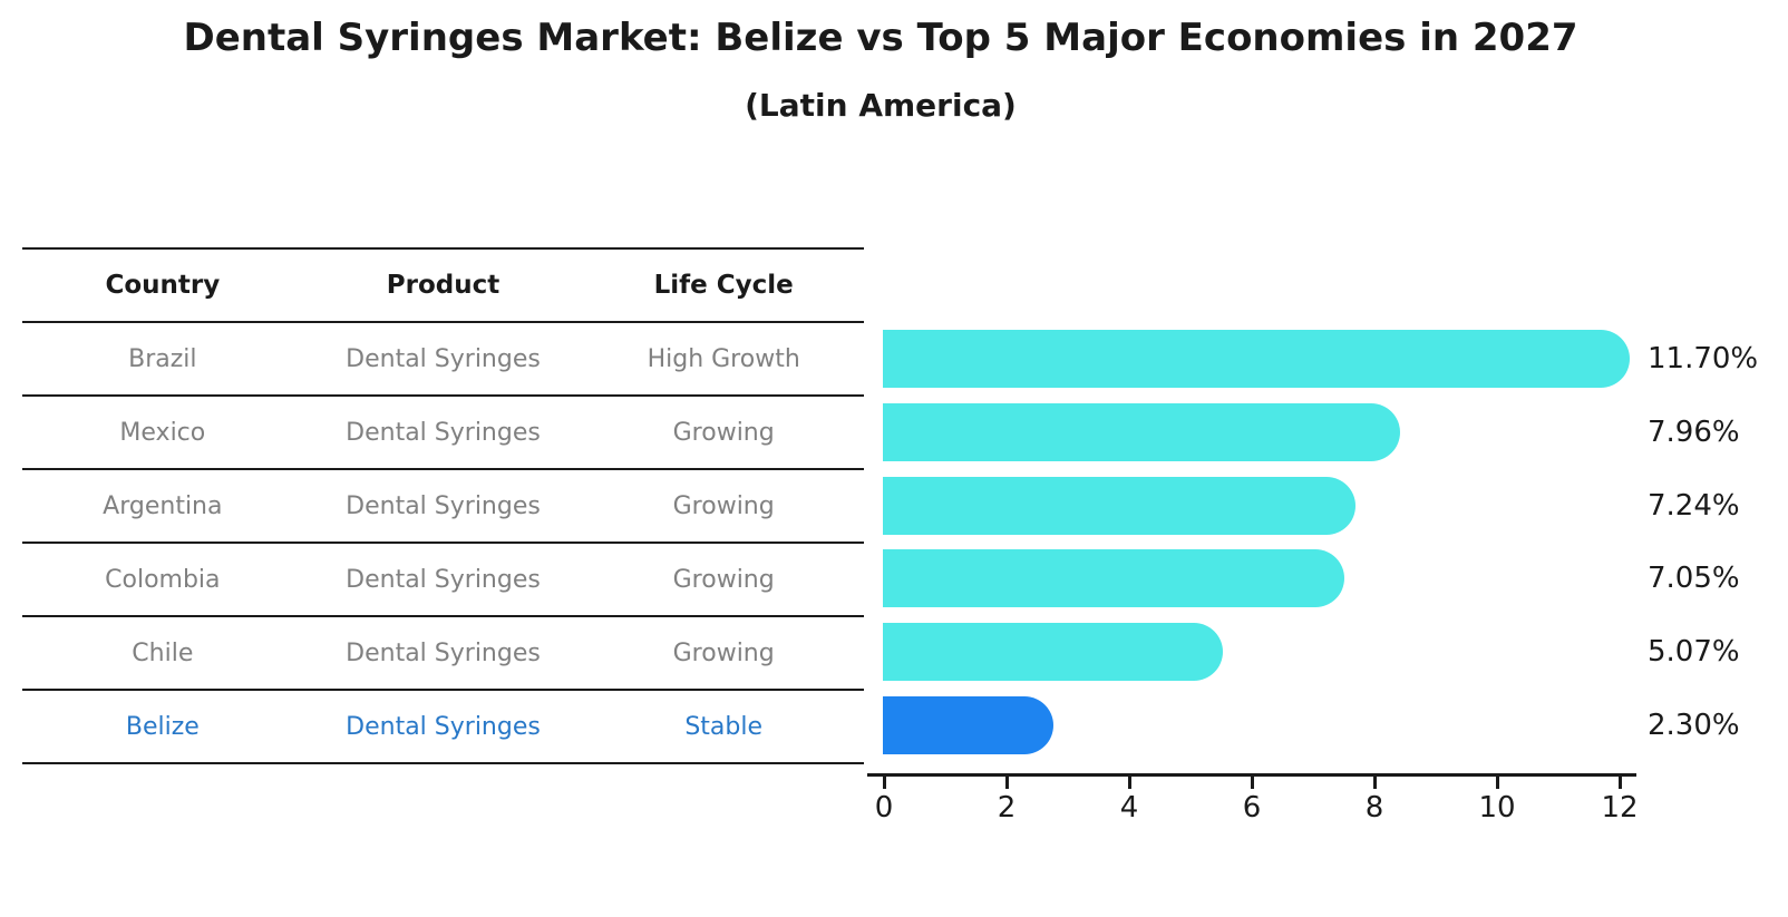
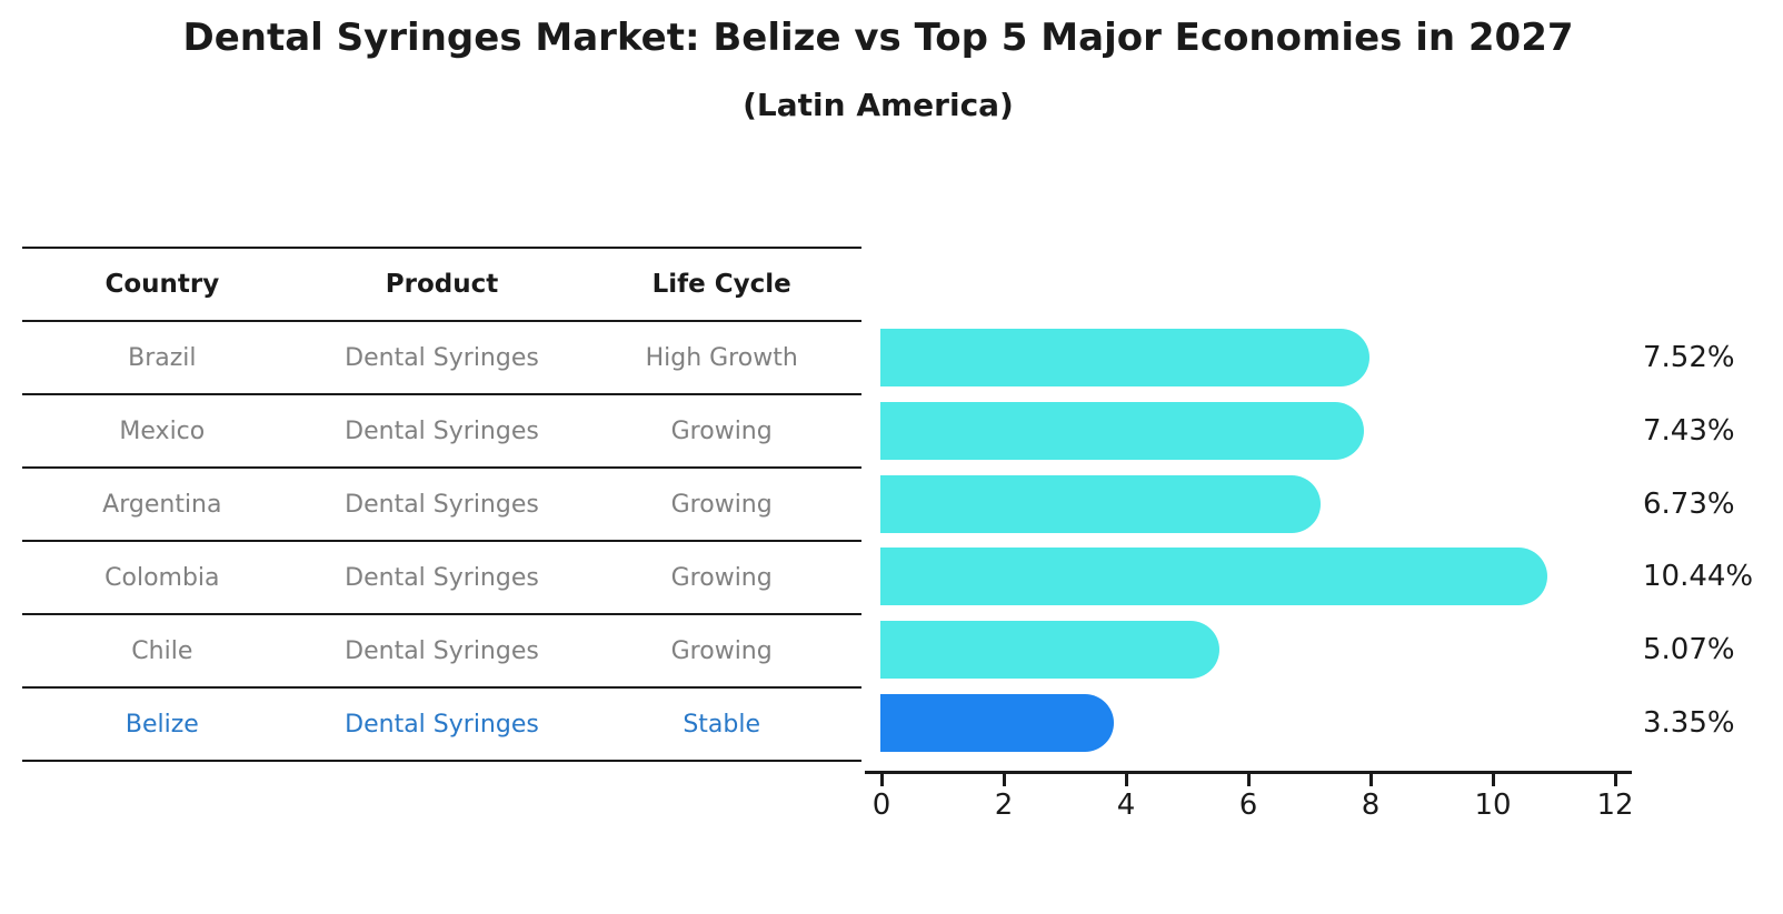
Brazil: 11.70% -> 7.52%
Mexico: 7.96% -> 7.43%
Argentina: 7.24% -> 6.73%
Colombia: 7.05% -> 10.44%
Belize: 2.30% -> 3.35%
